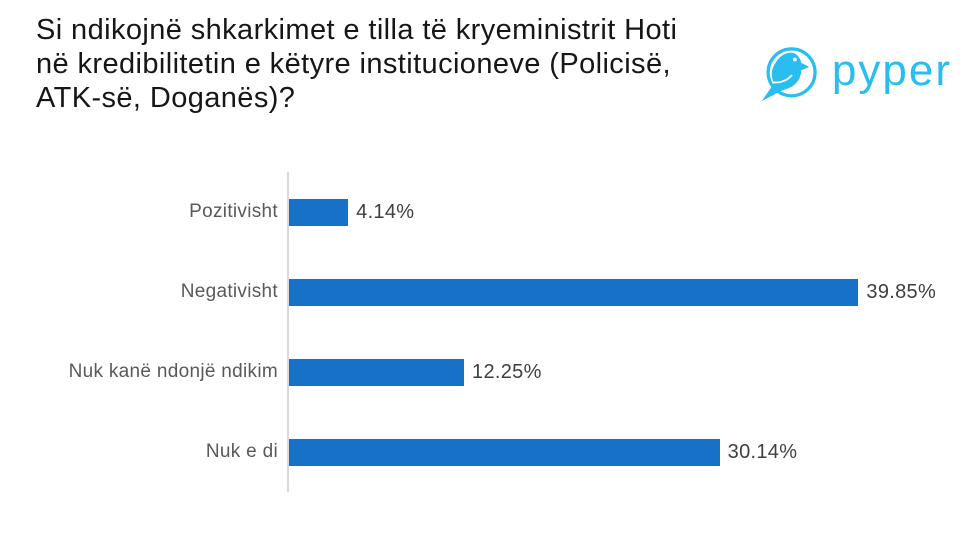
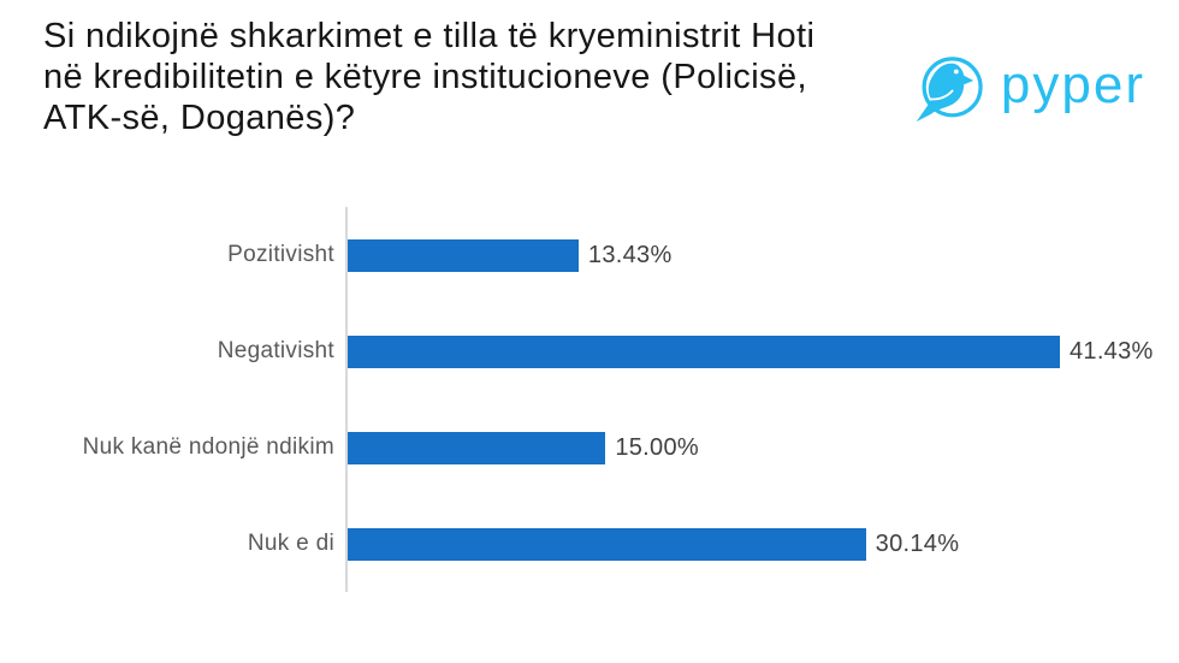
Pozitivisht: 4.14% -> 13.43%
Negativisht: 39.85% -> 41.43%
Nuk kanë ndonjë ndikim: 12.25% -> 15.00%
